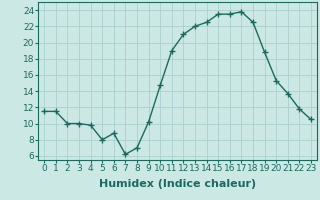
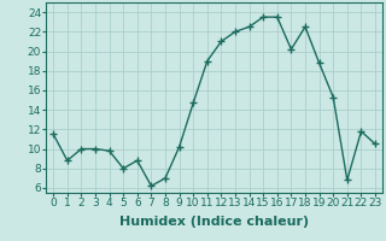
1: 11.5 -> 8.8
17: 23.8 -> 20.2
21: 13.7 -> 6.8
